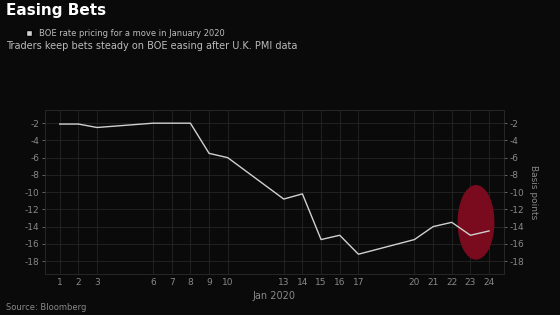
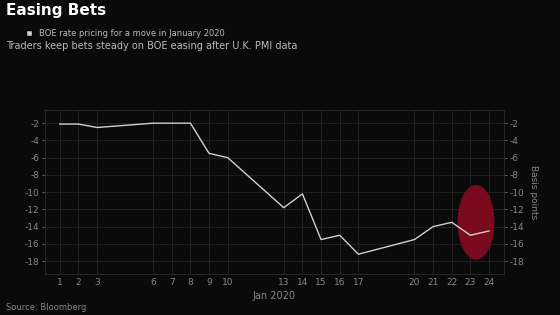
13: -10.8 -> -11.8
